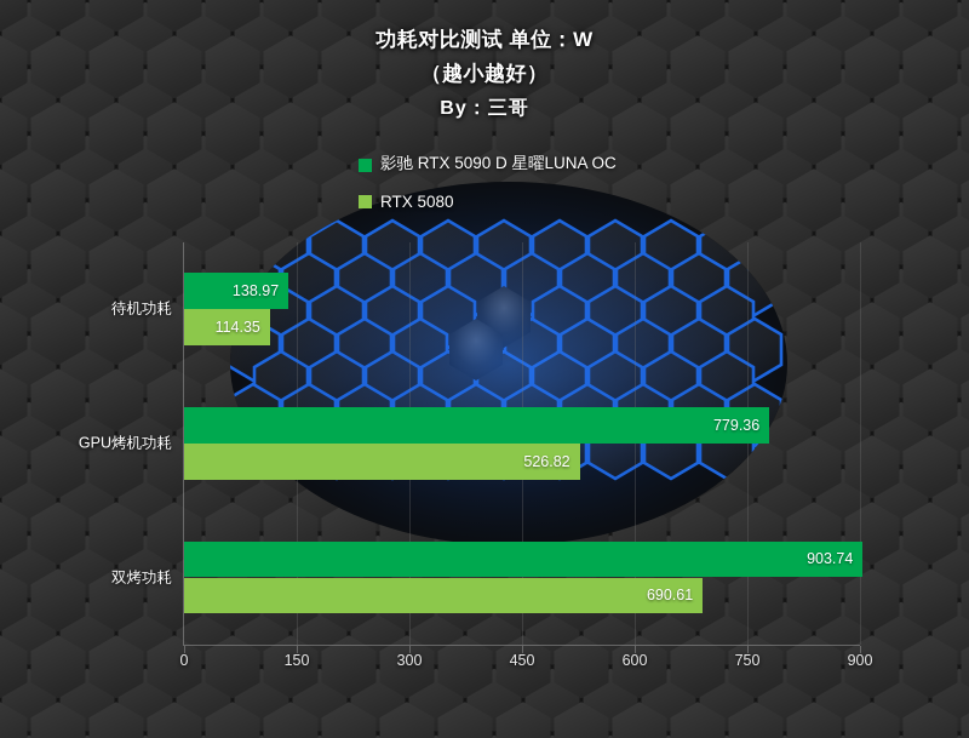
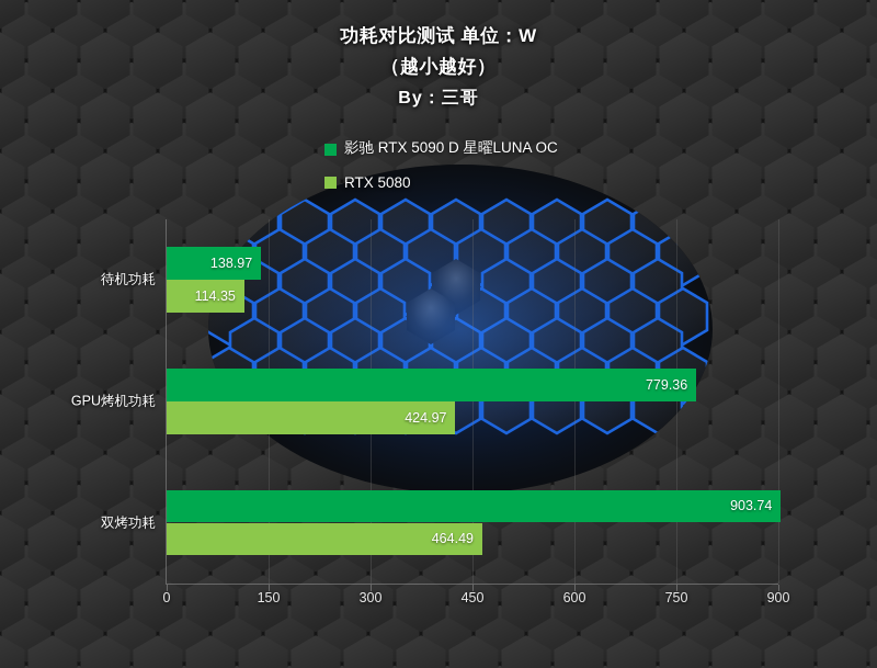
RTX 5080/GPU烤机功耗: 526.82 -> 424.97
RTX 5080/双烤功耗: 690.61 -> 464.49
